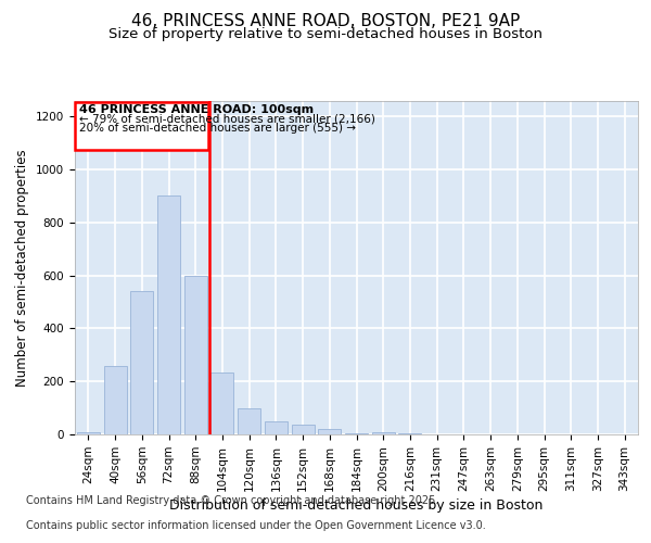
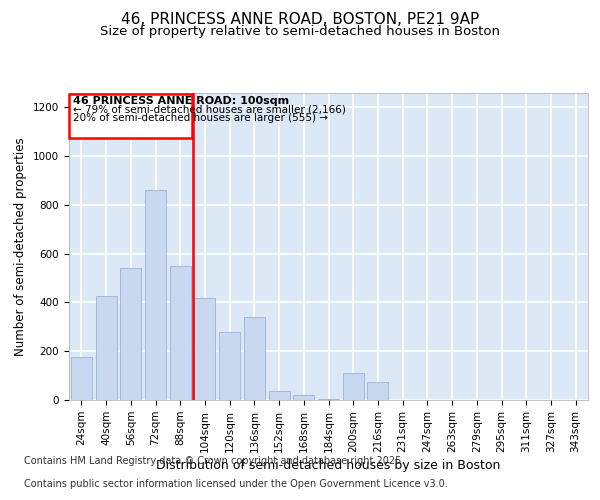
24sqm: 10 -> 175
40sqm: 260 -> 425
72sqm: 900 -> 860
88sqm: 600 -> 550
104sqm: 235 -> 420
120sqm: 100 -> 280
136sqm: 48 -> 340
200sqm: 10 -> 110
216sqm: 5 -> 75
